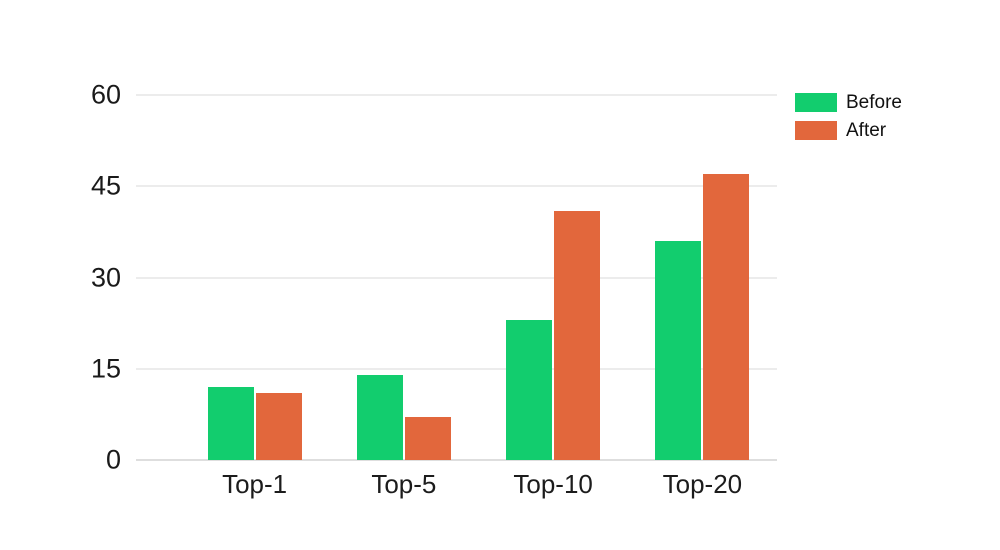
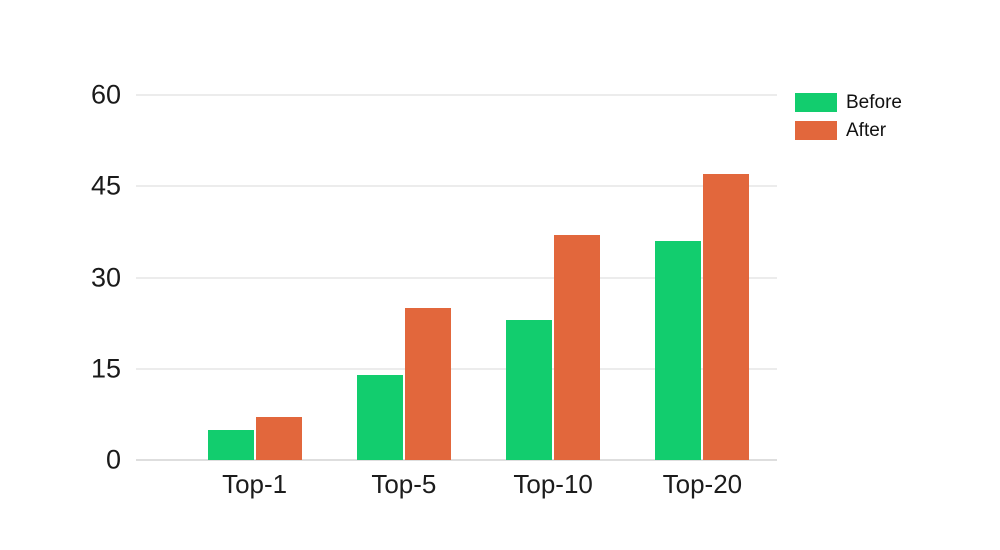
Before/Top-1: 12 -> 5
After/Top-1: 11 -> 7
After/Top-5: 7 -> 25
After/Top-10: 41 -> 37
